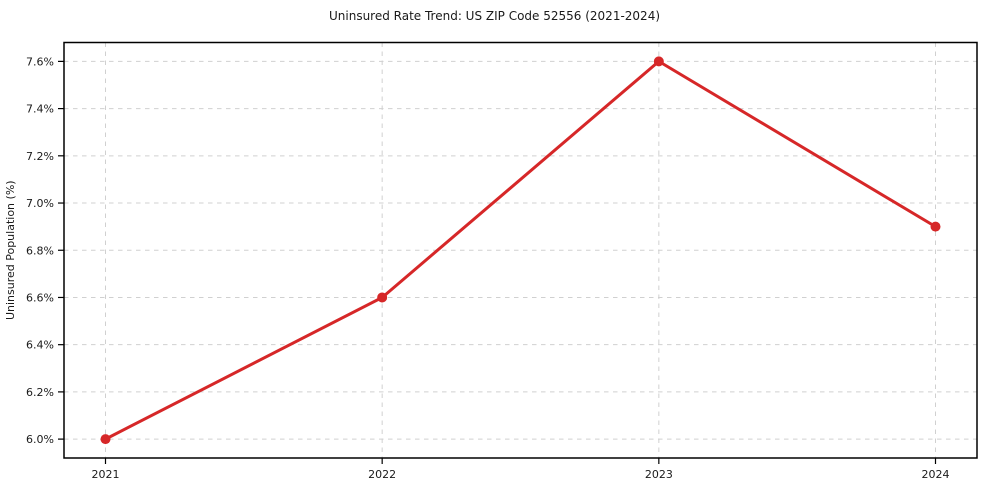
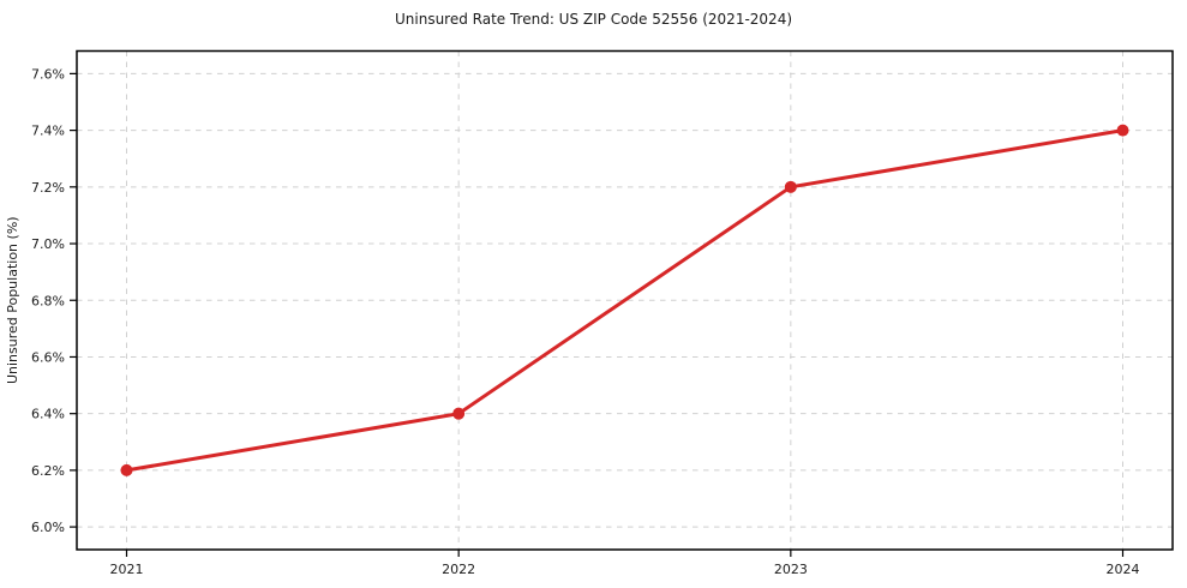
2021: 6.0% -> 6.2%
2022: 6.6% -> 6.4%
2023: 7.6% -> 7.2%
2024: 6.9% -> 7.4%
